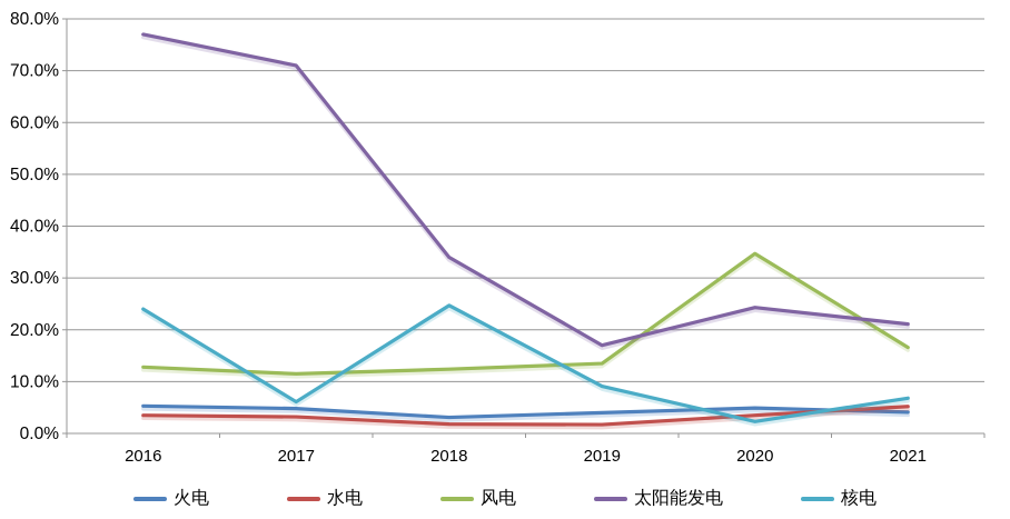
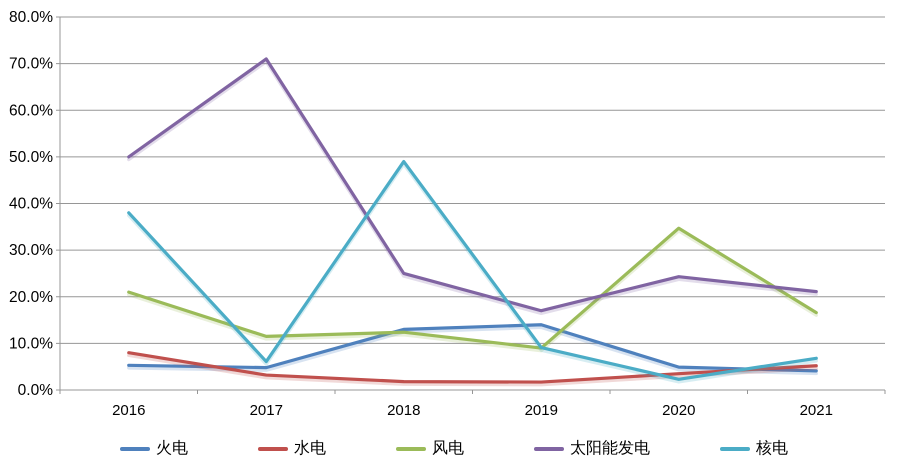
水电/2016: 4% -> 8%
风电/2016: 13% -> 21%
太阳能发电/2016: 77% -> 50%
核电/2016: 24% -> 38%
火电/2018: 3% -> 13%
太阳能发电/2018: 34% -> 25%
核电/2018: 25% -> 49%
火电/2019: 4% -> 14%
风电/2019: 14% -> 9%
